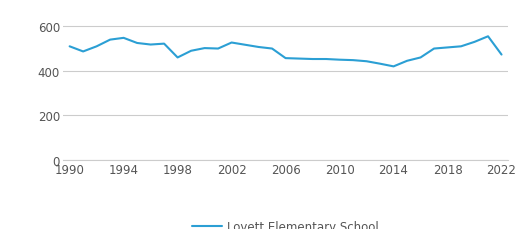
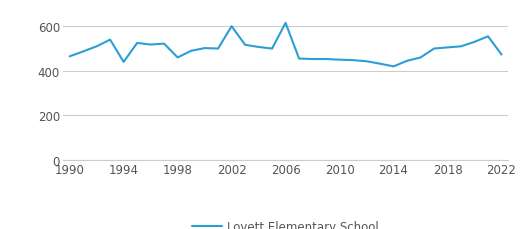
1990: 510 -> 465
1994: 548 -> 440
2002: 527 -> 600
2006: 457 -> 615
